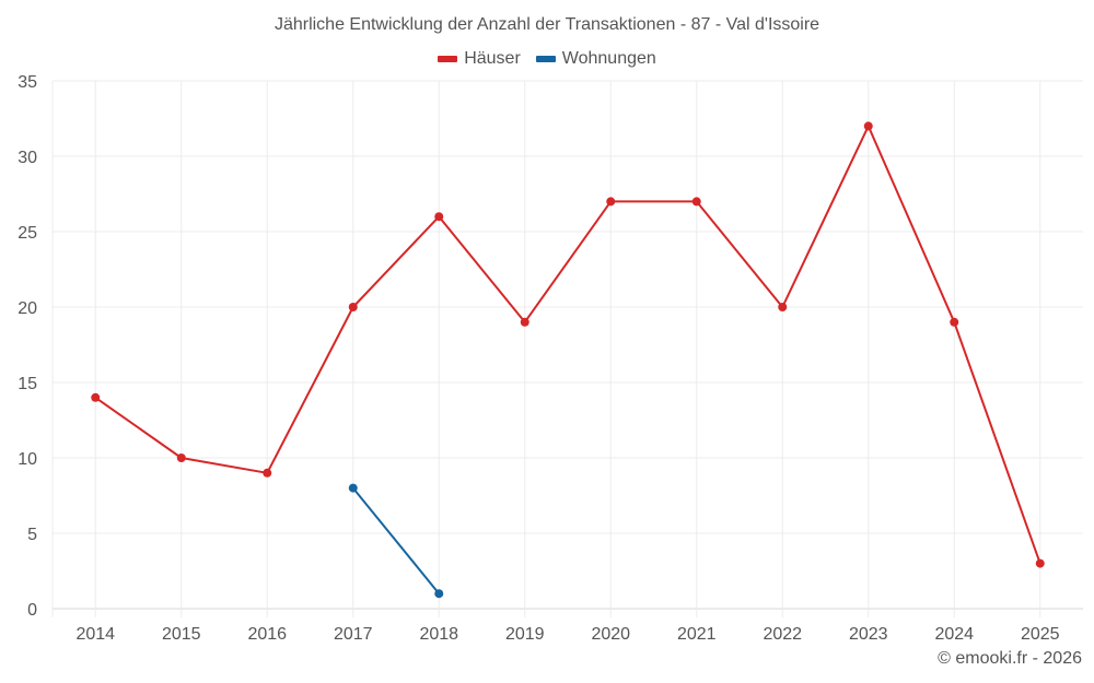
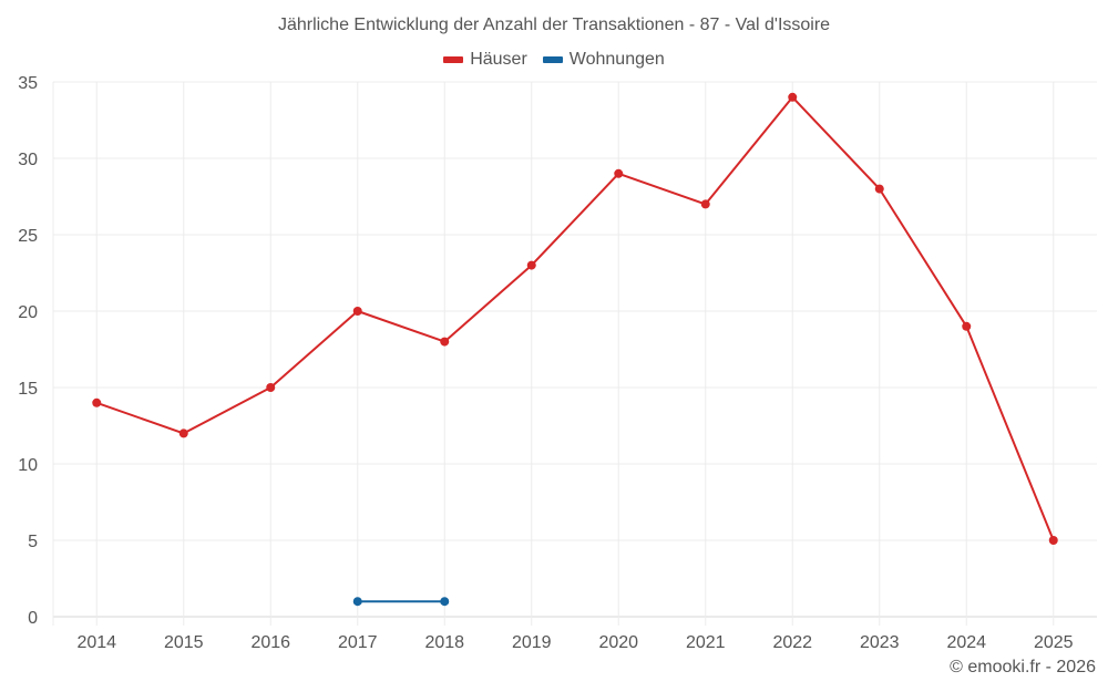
Häuser/2015: 10 -> 12
Häuser/2016: 9 -> 15
Wohnungen/2017: 8 -> 1
Häuser/2018: 26 -> 18
Häuser/2019: 19 -> 23
Häuser/2020: 27 -> 29
Häuser/2022: 20 -> 34
Häuser/2023: 32 -> 28
Häuser/2025: 3 -> 5
